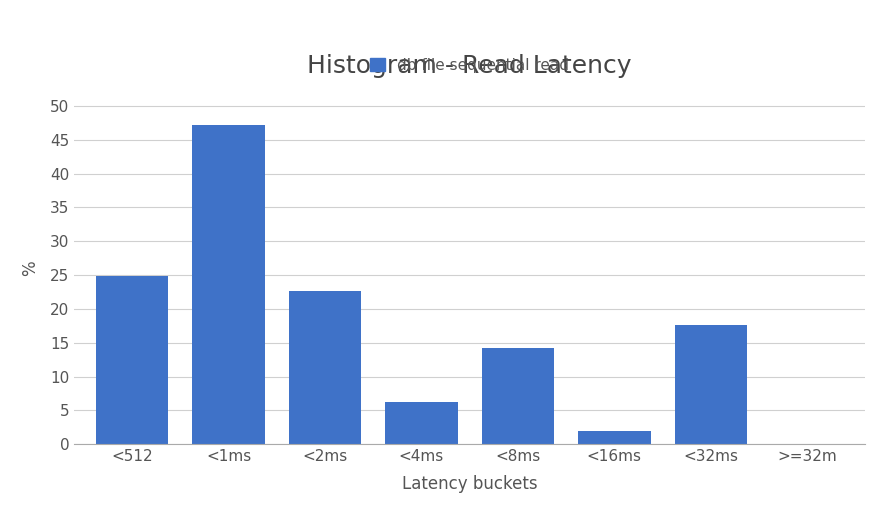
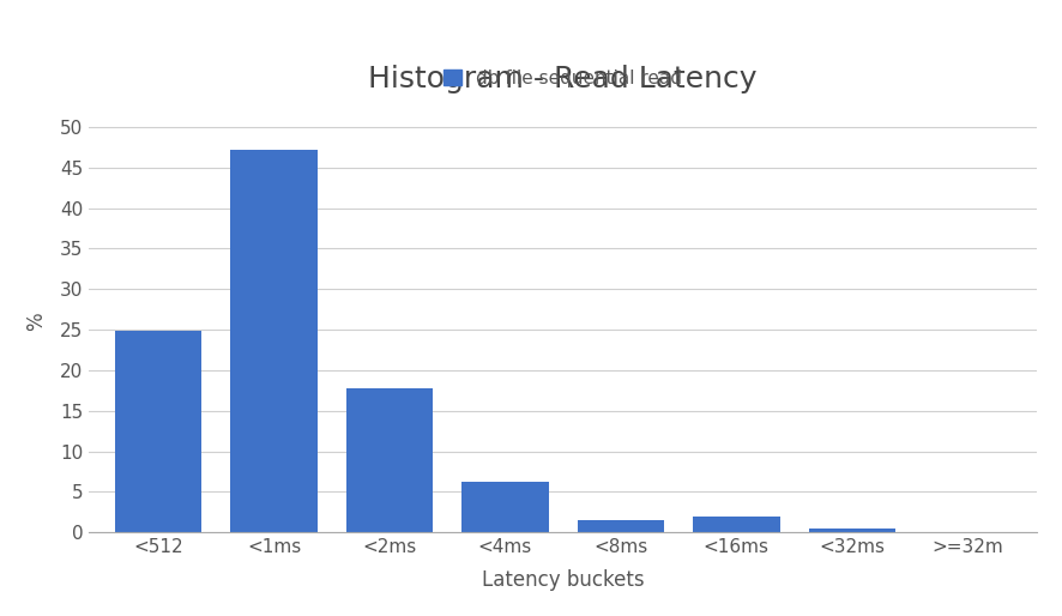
<2ms: 22.6 -> 17.8
<8ms: 14.2 -> 1.5
<32ms: 17.6 -> 0.4
